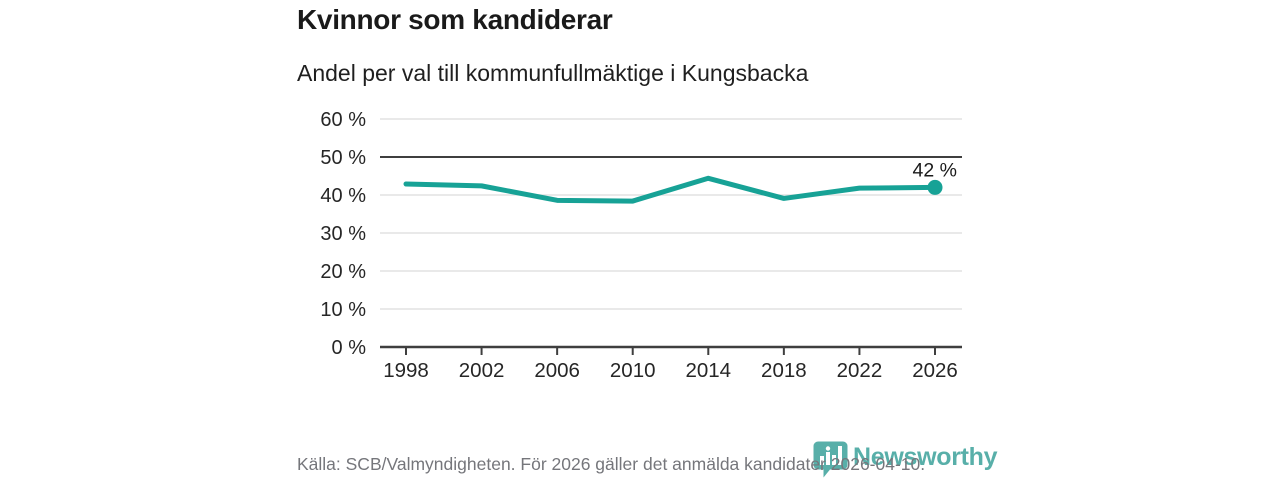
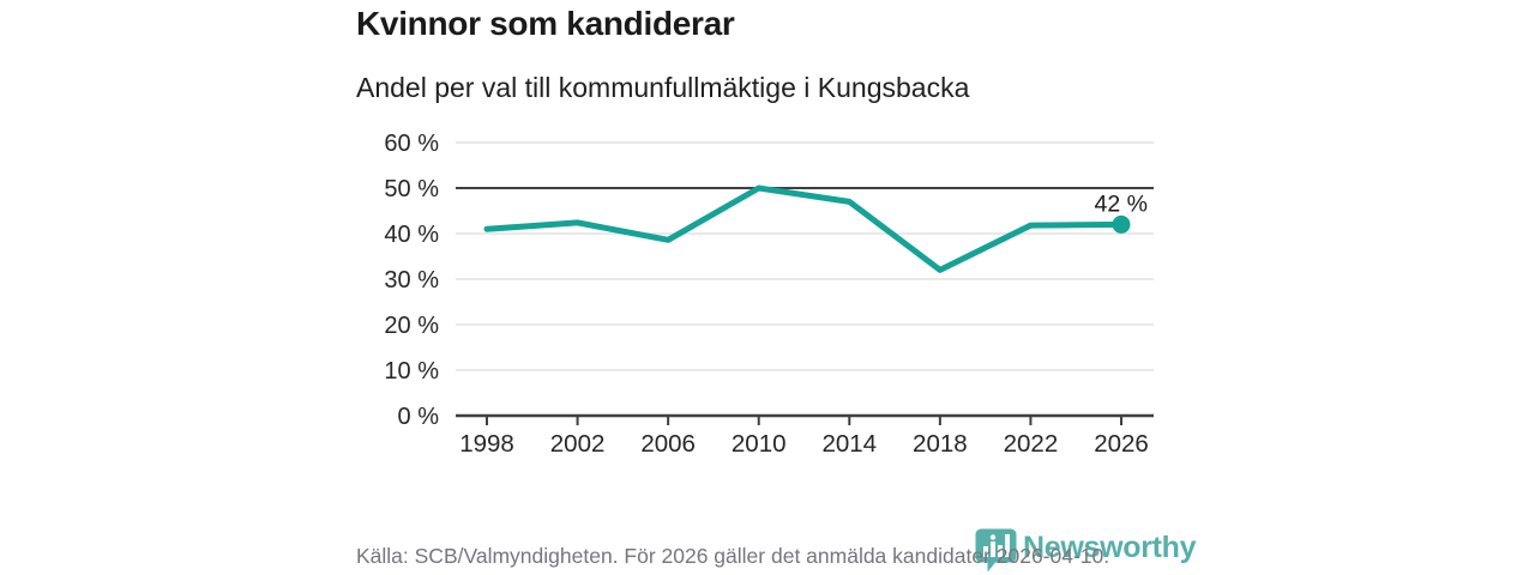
1998: 43% -> 41%
2010: 38% -> 50%
2014: 44% -> 47%
2018: 39% -> 32%
